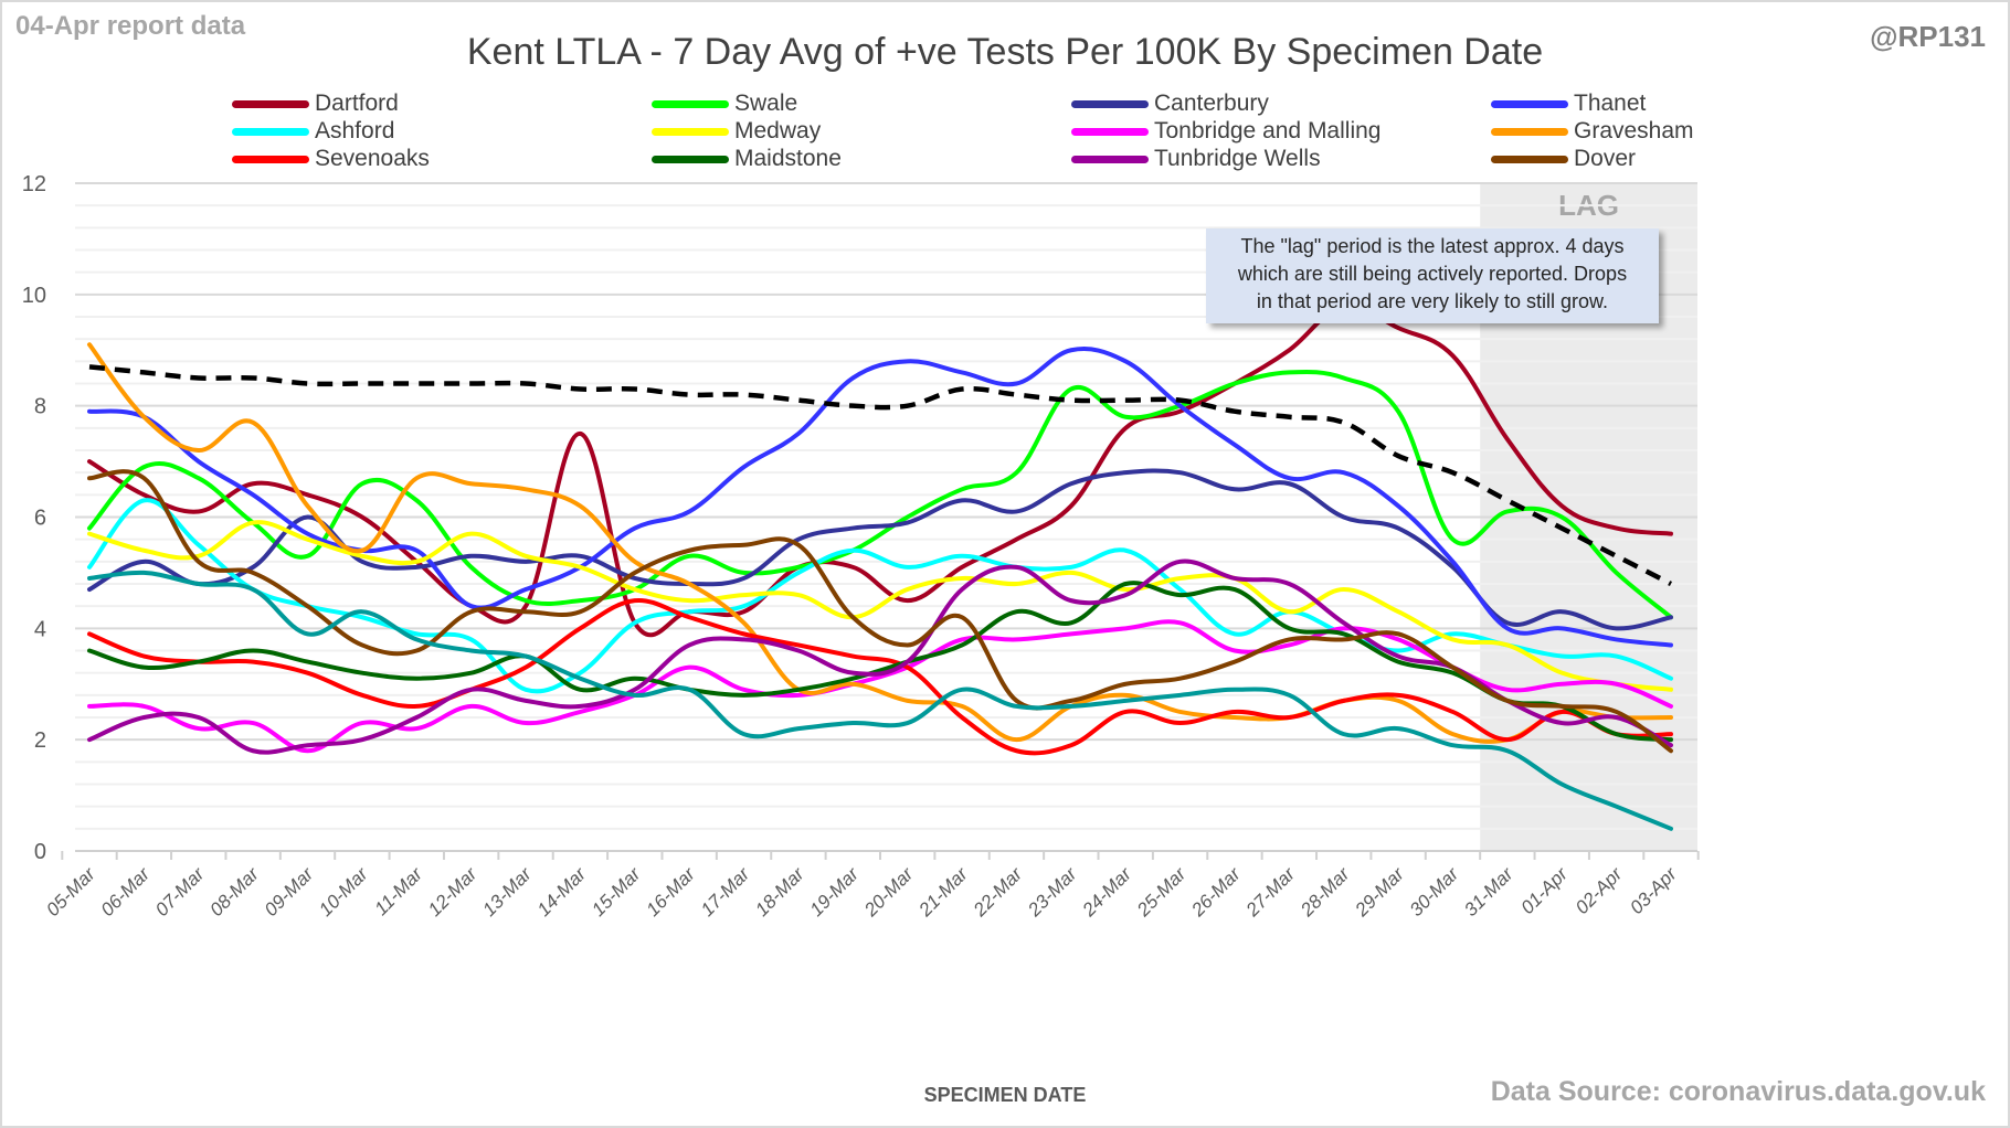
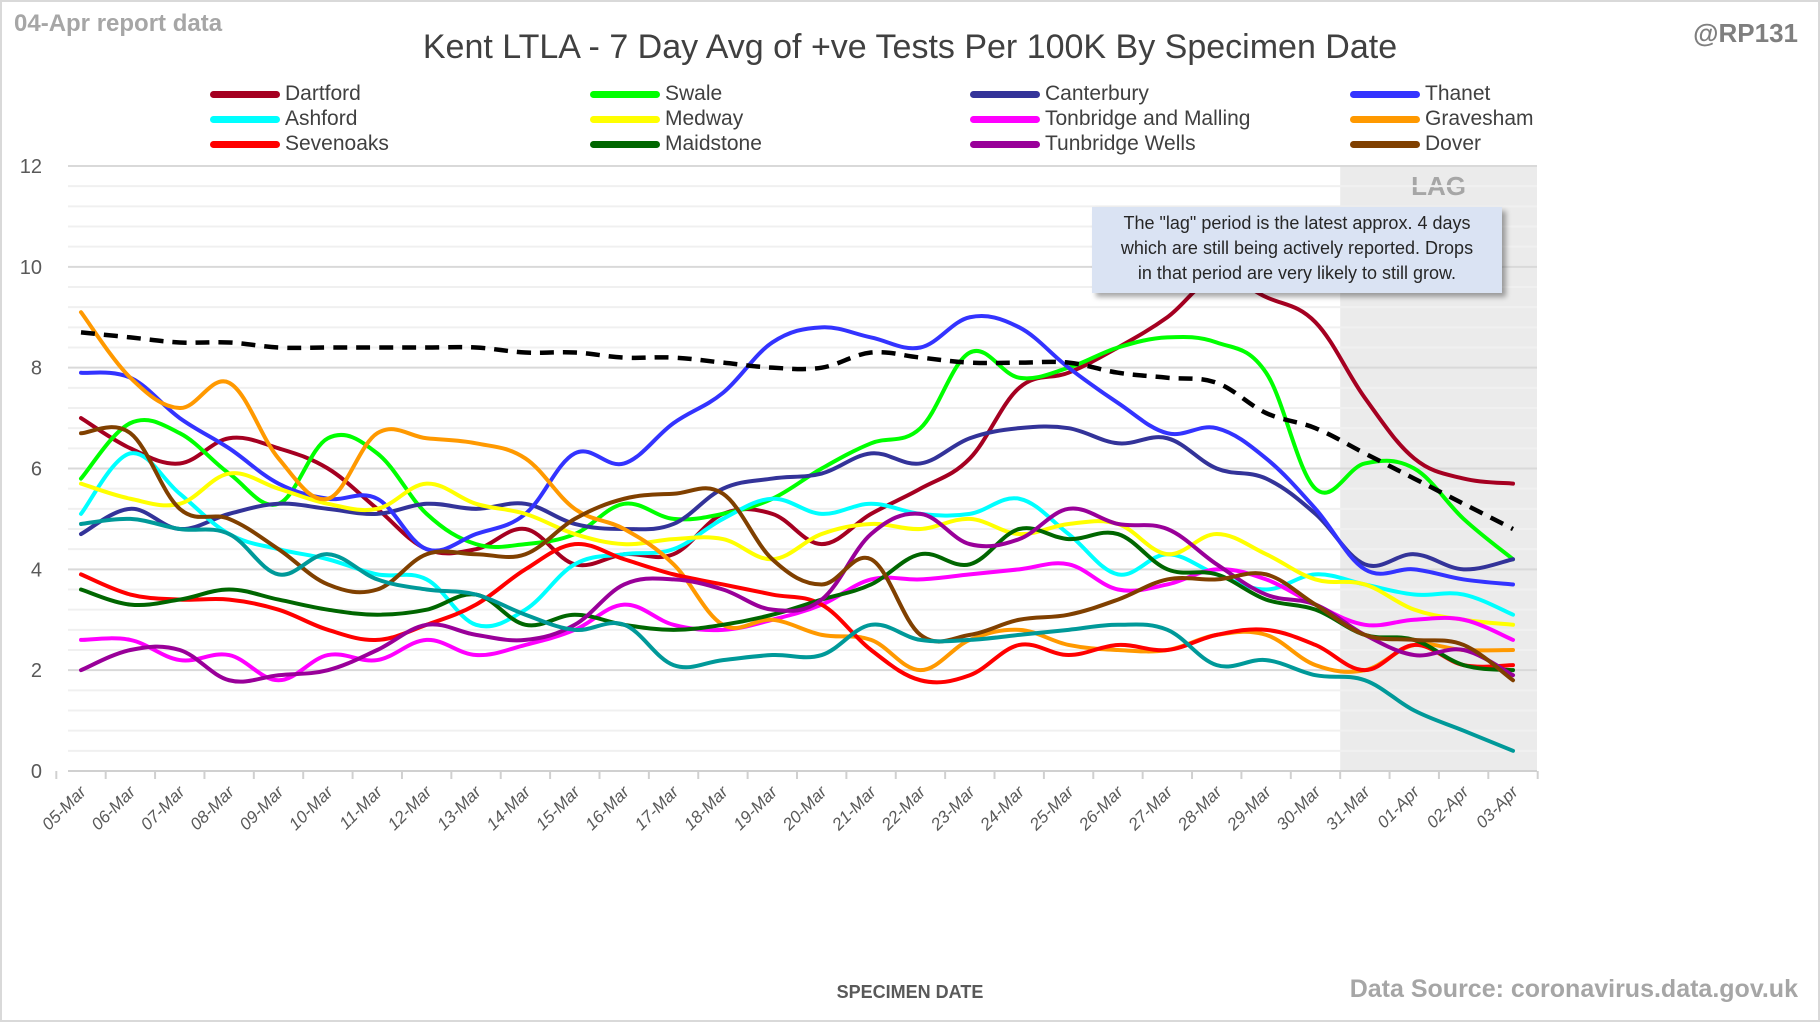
Canterbury/09-Mar: 6.0 -> 5.3
Dartford/14-Mar: 7.5 -> 4.8
Thanet/15-Mar: 5.8 -> 6.3
